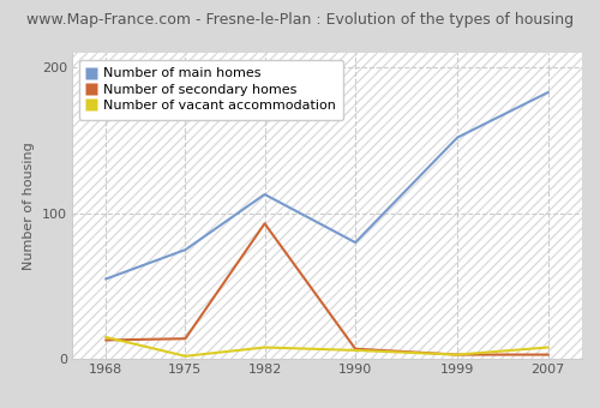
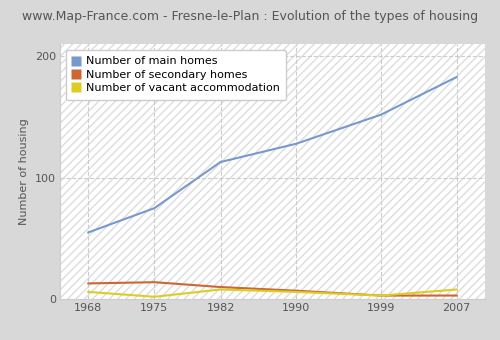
Number of vacant accommodation/1968: 15 -> 6
Number of secondary homes/1982: 93 -> 10
Number of main homes/1990: 80 -> 128
